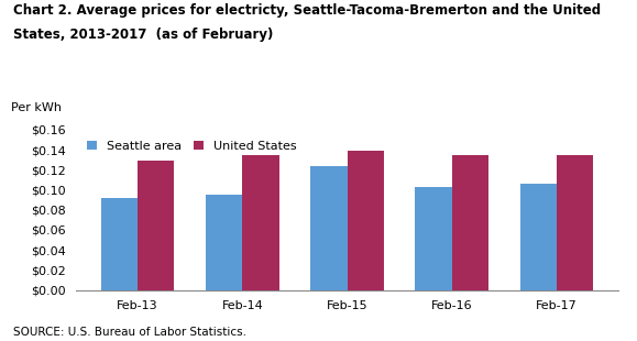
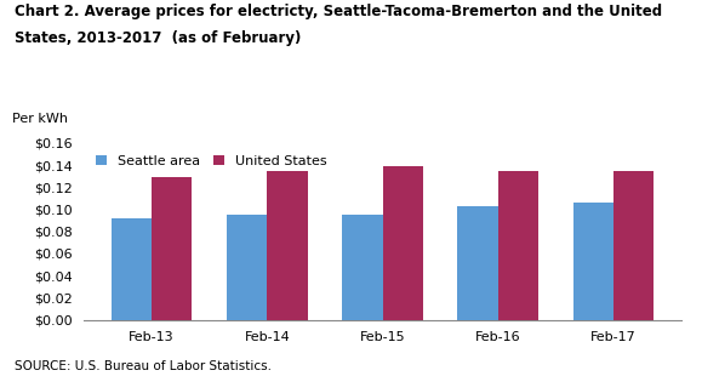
Seattle area/Feb-15: $0.124 -> $0.095
